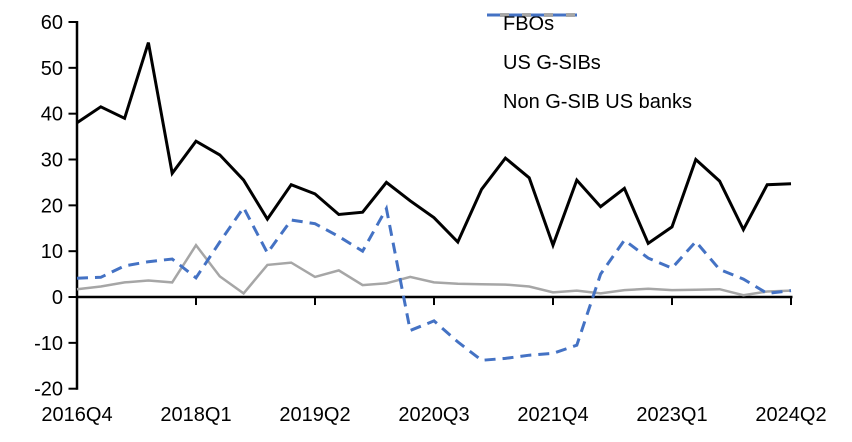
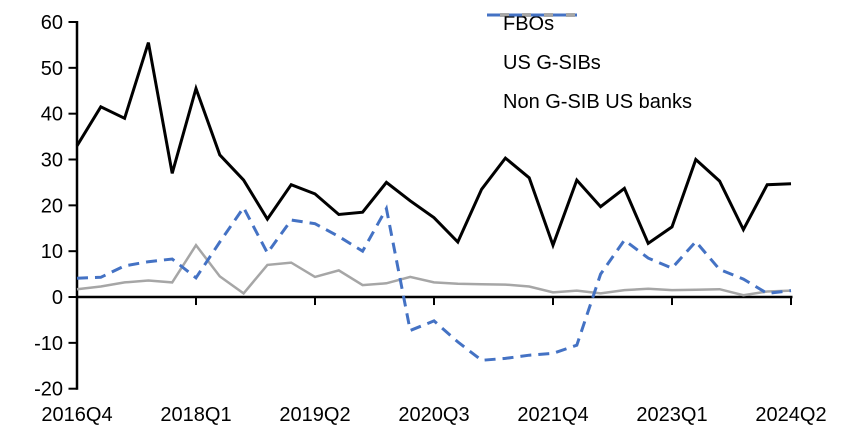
FBOs/2016Q4: 38 -> 33
FBOs/2018Q1: 34 -> 46
